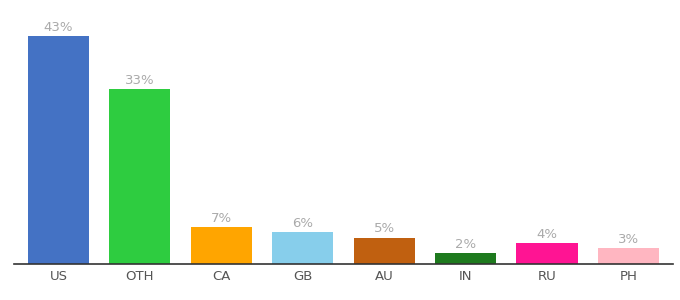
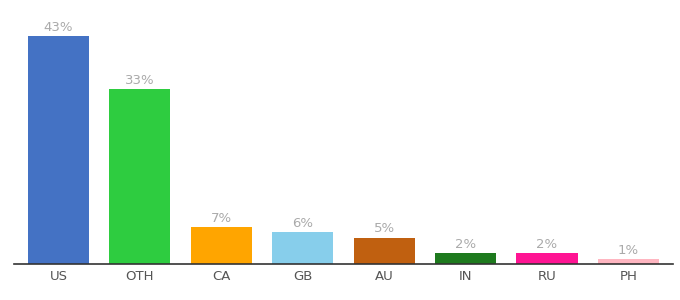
RU: 4% -> 2%
PH: 3% -> 1%
